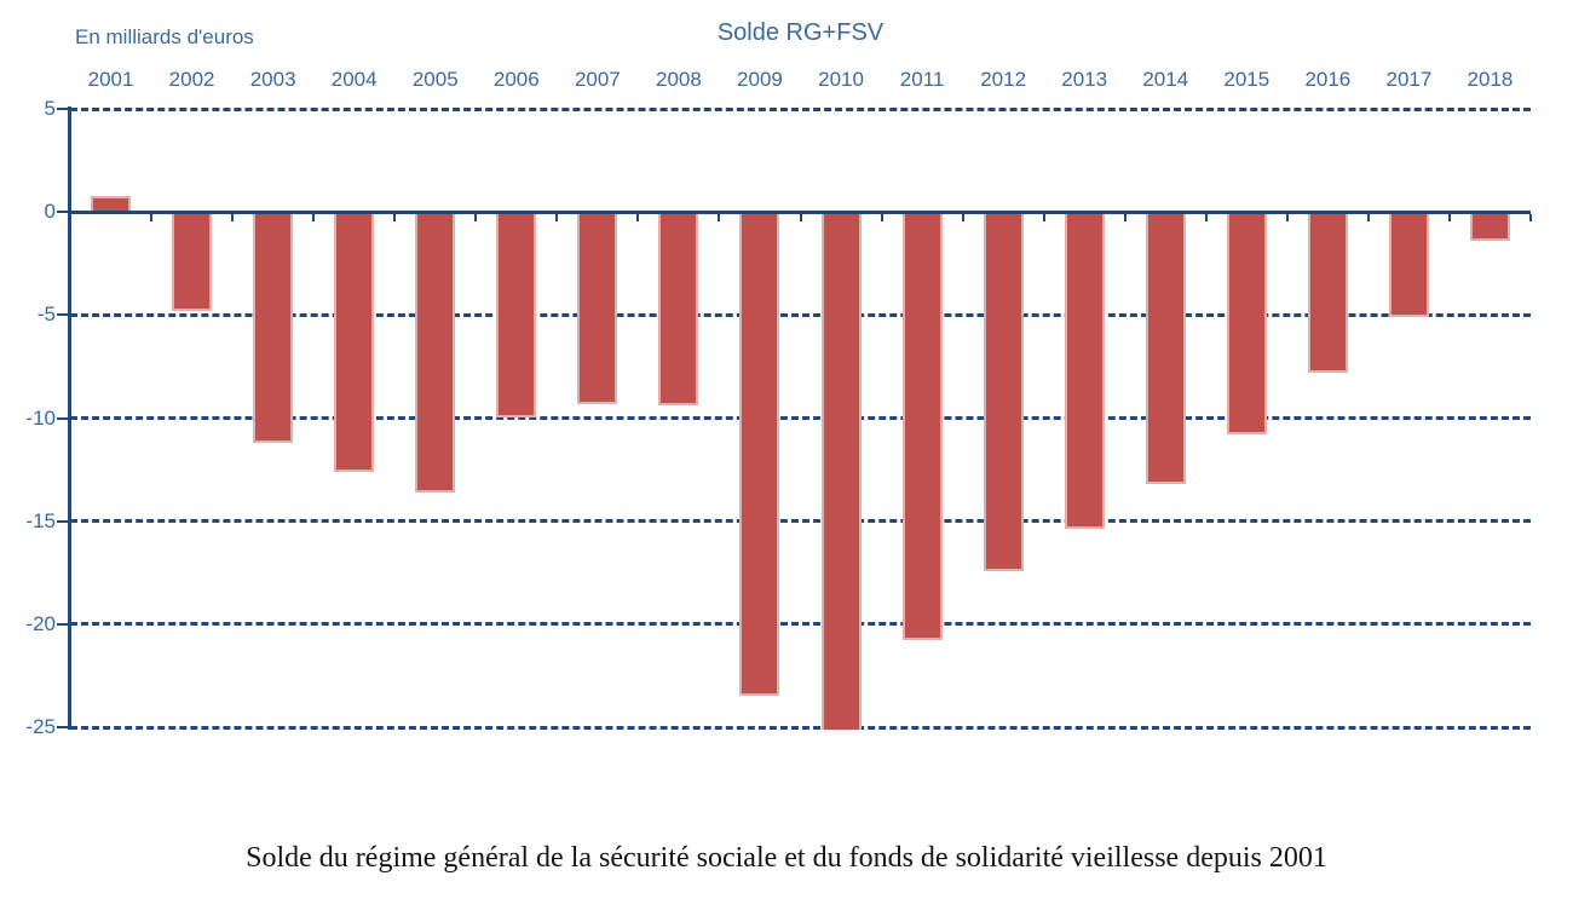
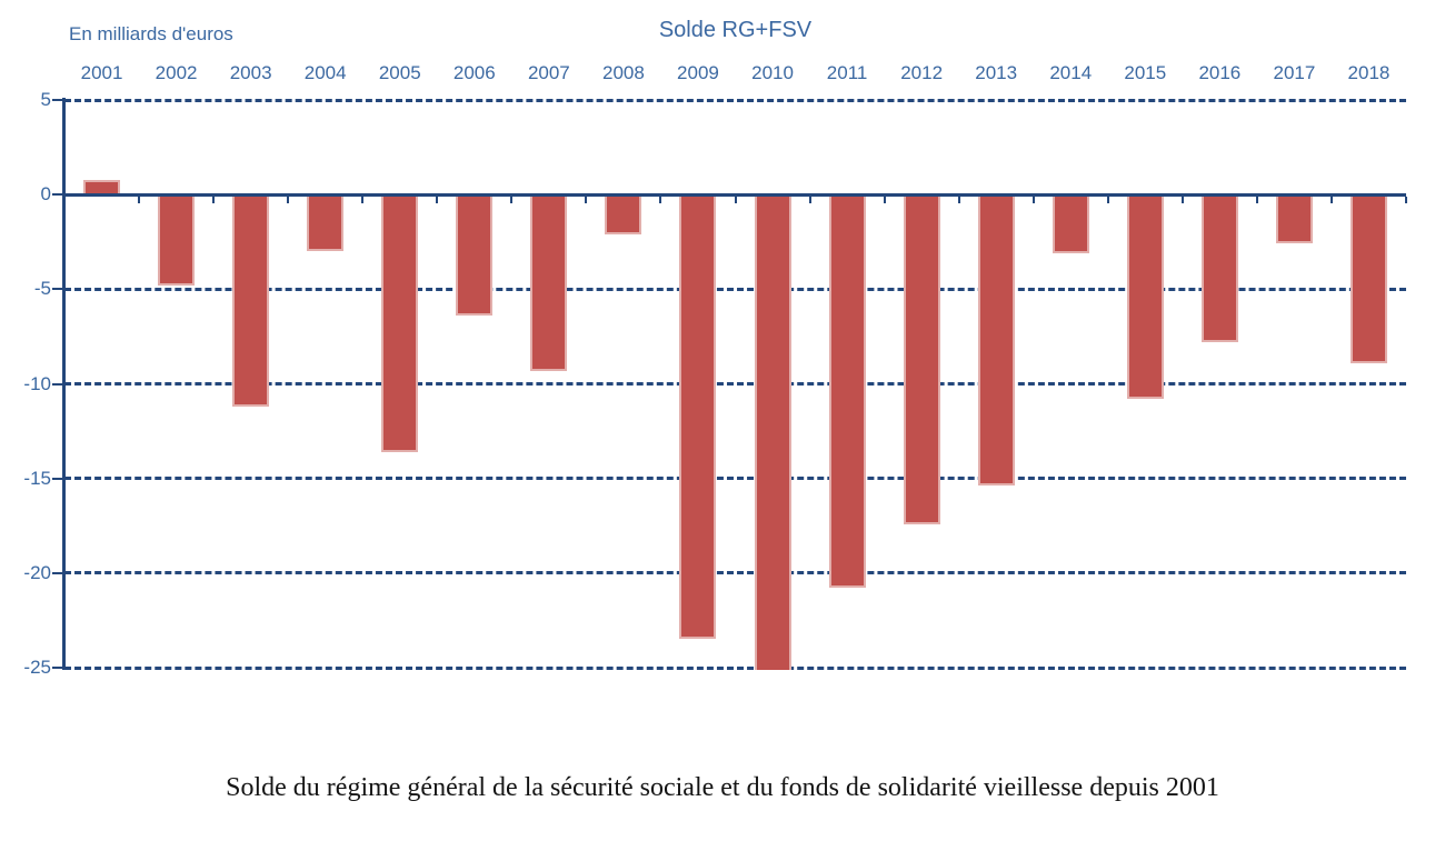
2004: -12.6 -> -3.0
2006: -10.0 -> -6.4
2008: -9.4 -> -2.1
2014: -13.2 -> -3.1
2017: -5.1 -> -2.6
2018: -1.4 -> -8.9
